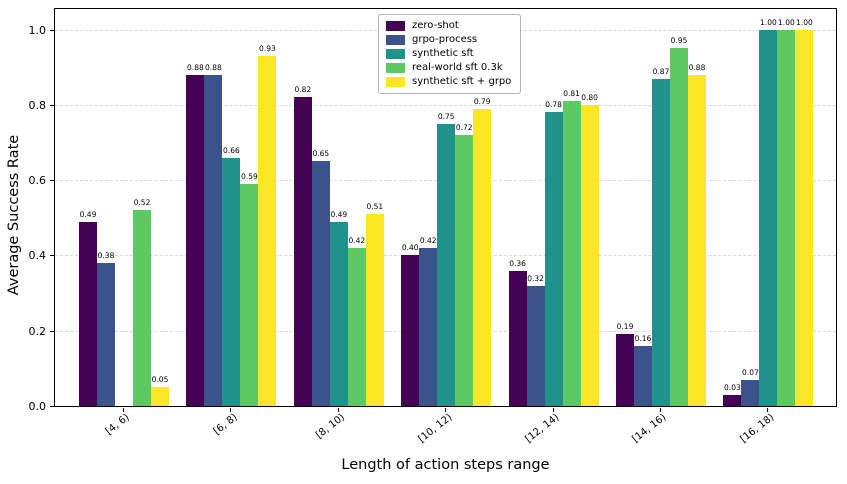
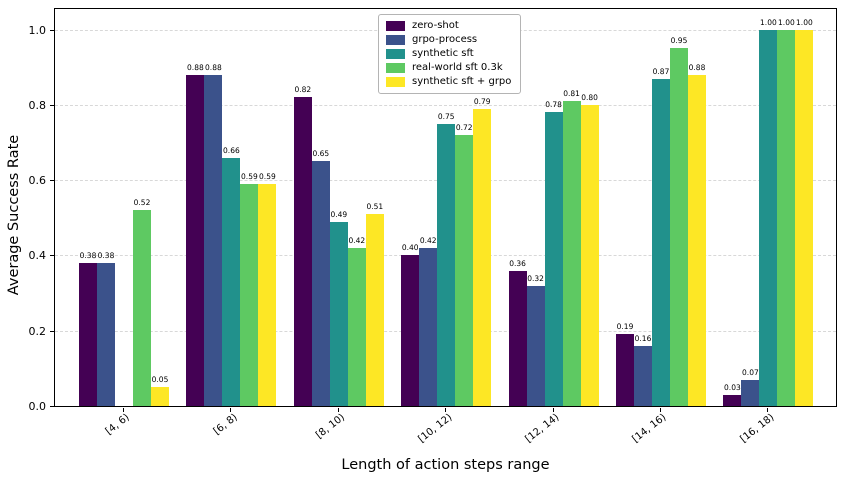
zero-shot/[4, 6): 0.49 -> 0.38
synthetic sft + grpo/[6, 8): 0.93 -> 0.59
